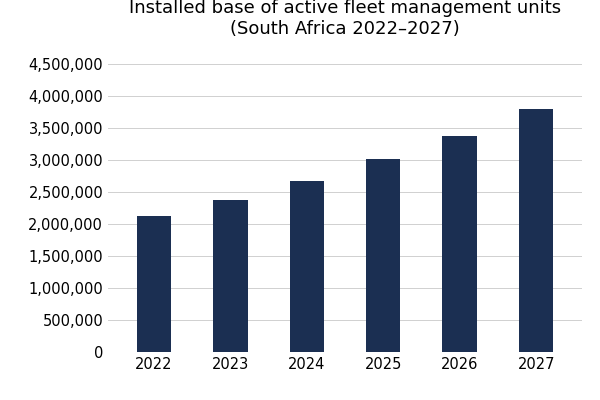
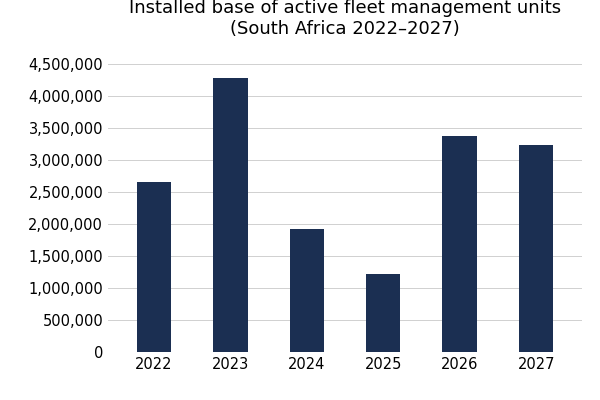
2022: 2,130,000 -> 2,660,000
2023: 2,380,000 -> 4,280,000
2024: 2,670,000 -> 1,920,000
2025: 3,010,000 -> 1,220,000
2027: 3,800,000 -> 3,240,000
